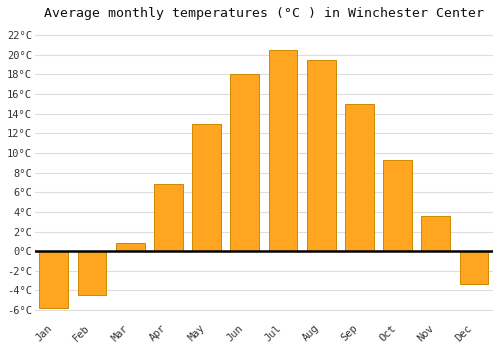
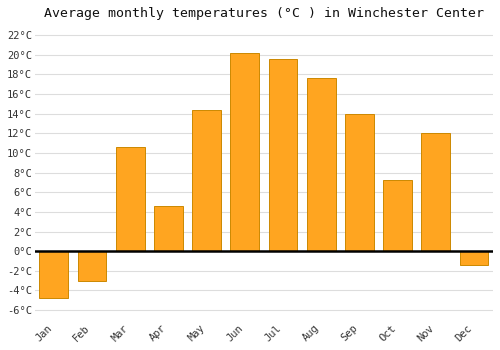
Jan: -5.8°C -> -4.8°C
Feb: -4.5°C -> -3.0°C
Mar: 0.8°C -> 10.6°C
Apr: 6.8°C -> 4.6°C
May: 13.0°C -> 14.4°C
Jun: 18.0°C -> 20.2°C
Jul: 20.5°C -> 19.6°C
Aug: 19.5°C -> 17.6°C
Sep: 15.0°C -> 14.0°C
Oct: 9.3°C -> 7.2°C
Nov: 3.6°C -> 12.0°C
Dec: -3.3°C -> -1.4°C
